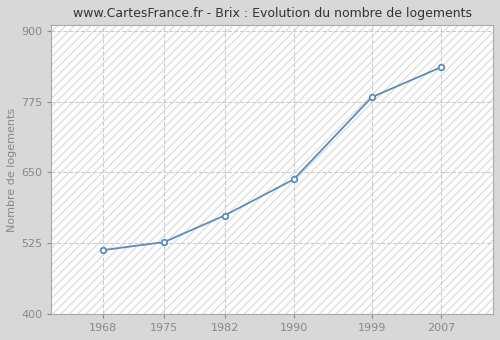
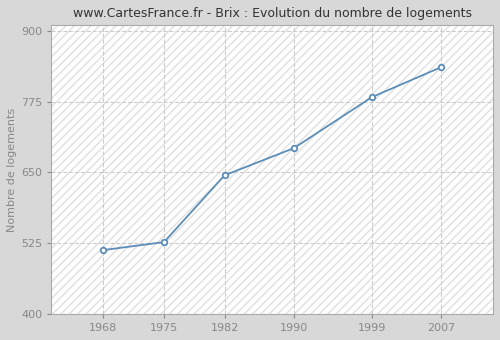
1982: 574 -> 645
1990: 638 -> 693
